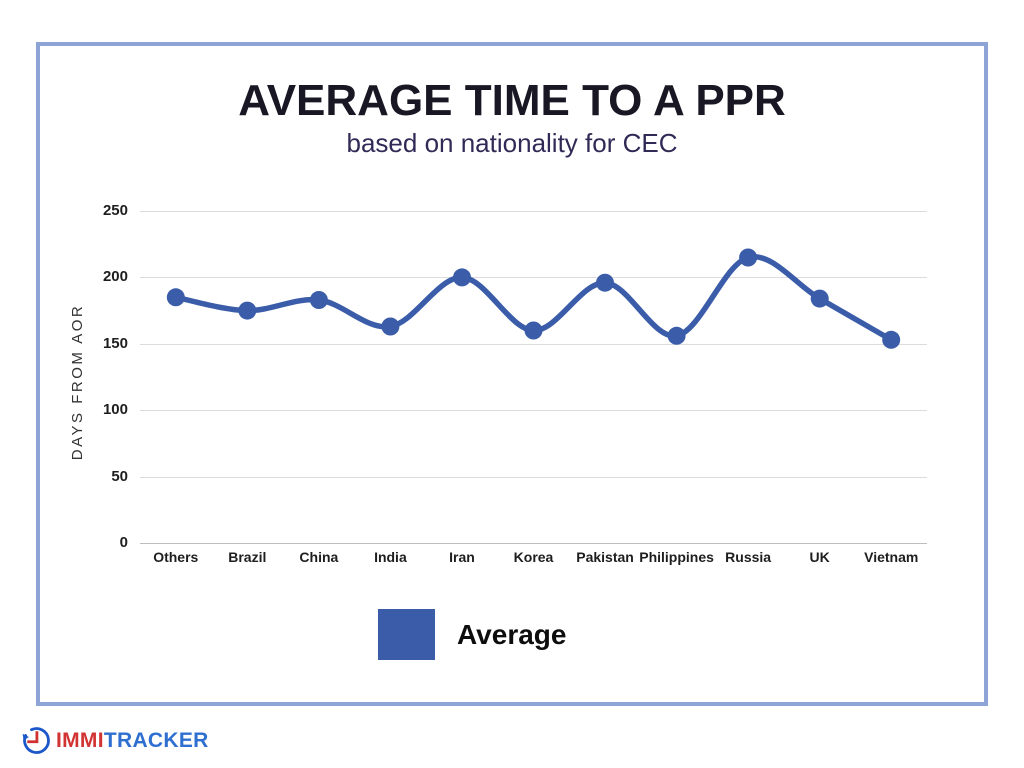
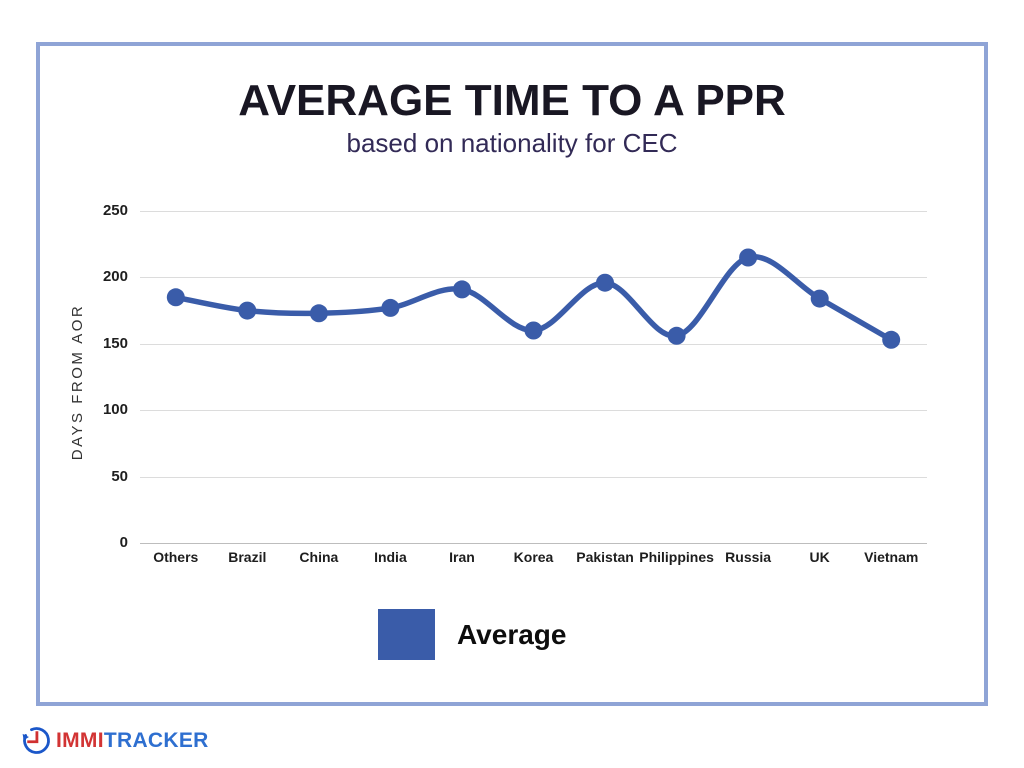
China: 183 -> 173
India: 163 -> 177
Iran: 200 -> 191
